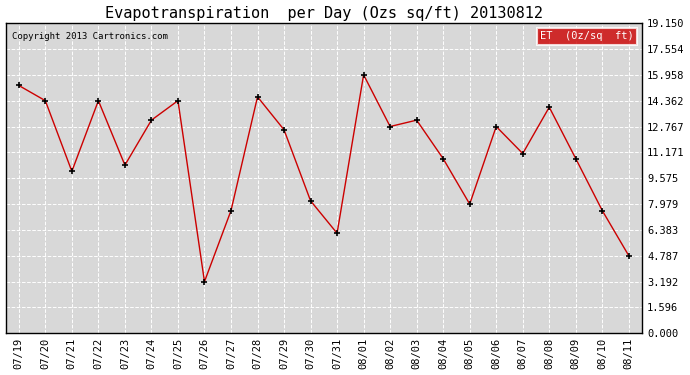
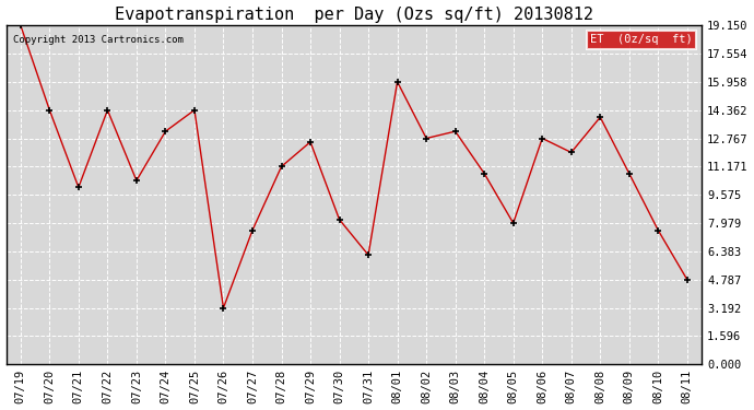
07/19: 15.3 -> 19.1
07/28: 14.6 -> 11.2
08/07: 11.1 -> 12.0
